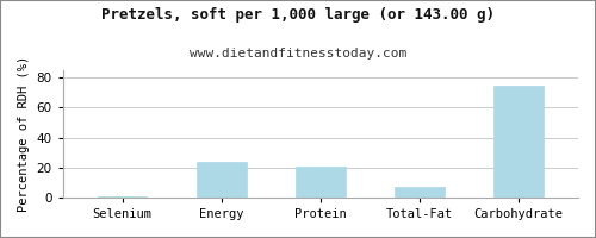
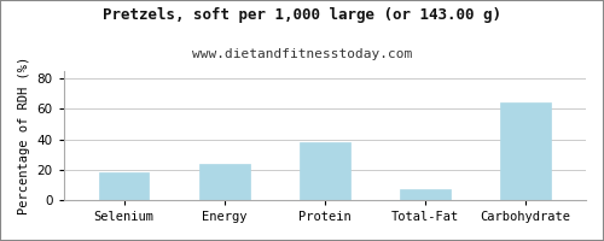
Selenium: 0 -> 18
Protein: 21 -> 38
Carbohydrate: 75 -> 64
